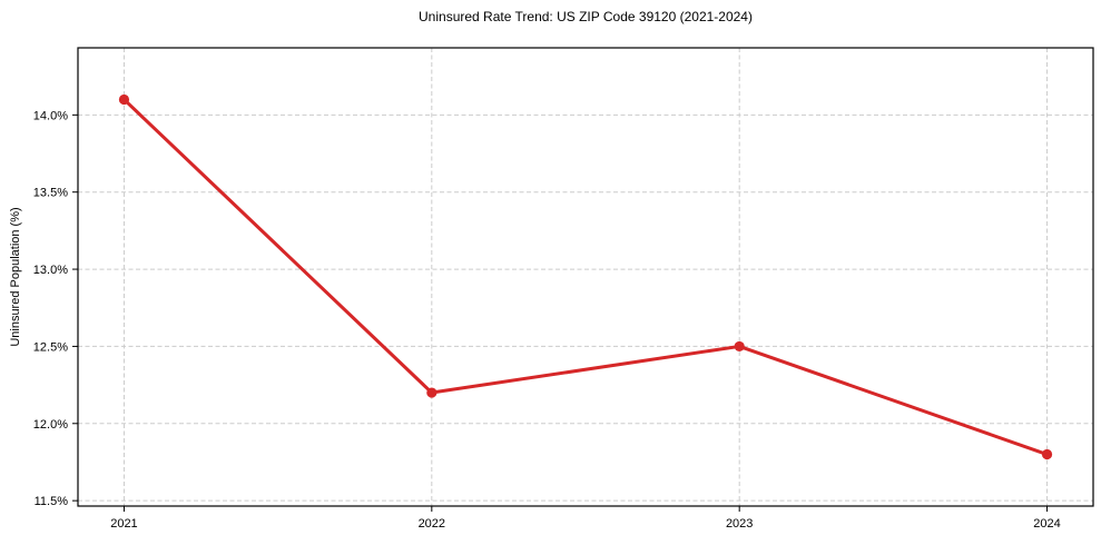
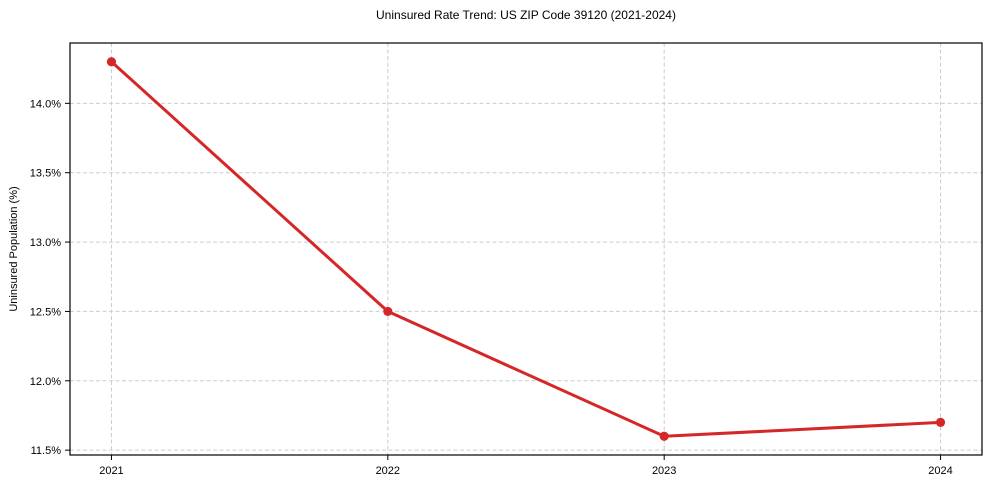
2021: 14.1% -> 14.3%
2022: 12.2% -> 12.5%
2023: 12.5% -> 11.6%
2024: 11.8% -> 11.7%
